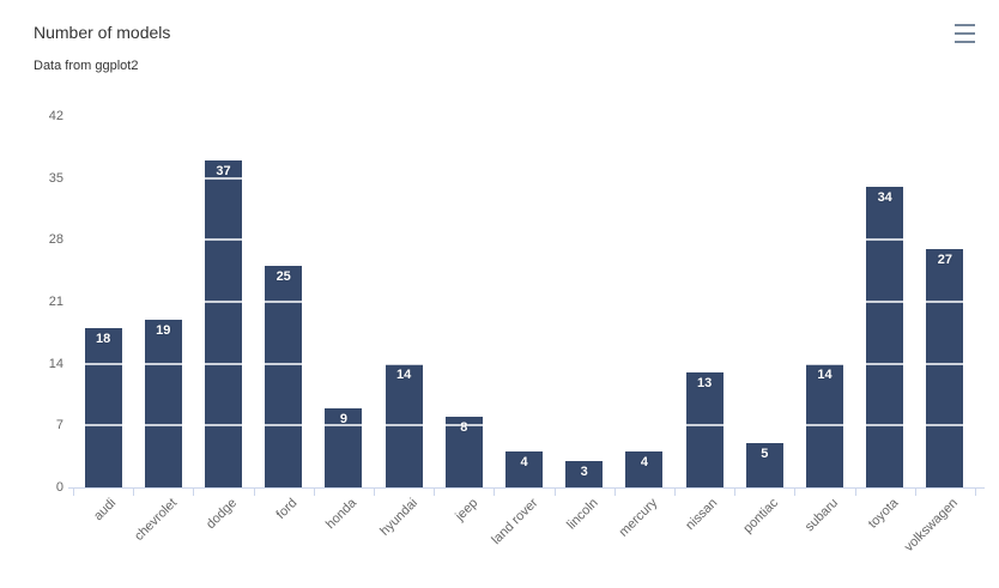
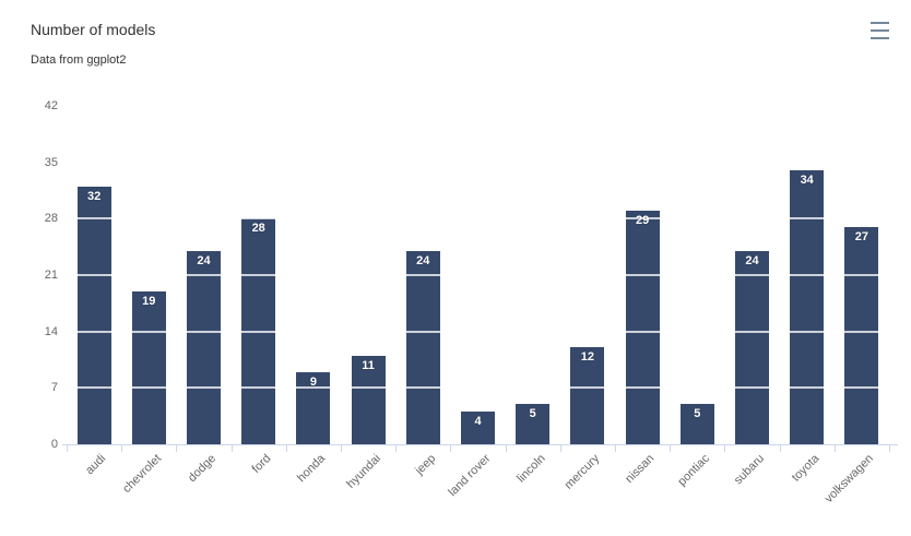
audi: 18 -> 32
dodge: 37 -> 24
ford: 25 -> 28
hyundai: 14 -> 11
jeep: 8 -> 24
lincoln: 3 -> 5
mercury: 4 -> 12
nissan: 13 -> 29
subaru: 14 -> 24
